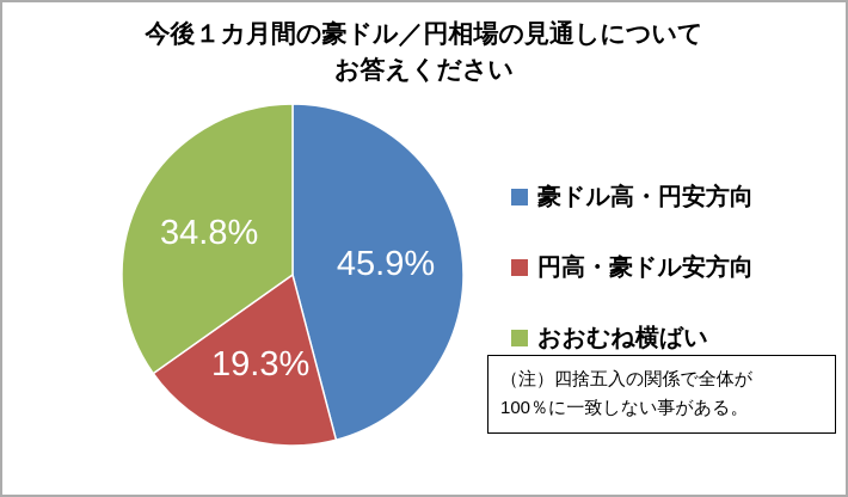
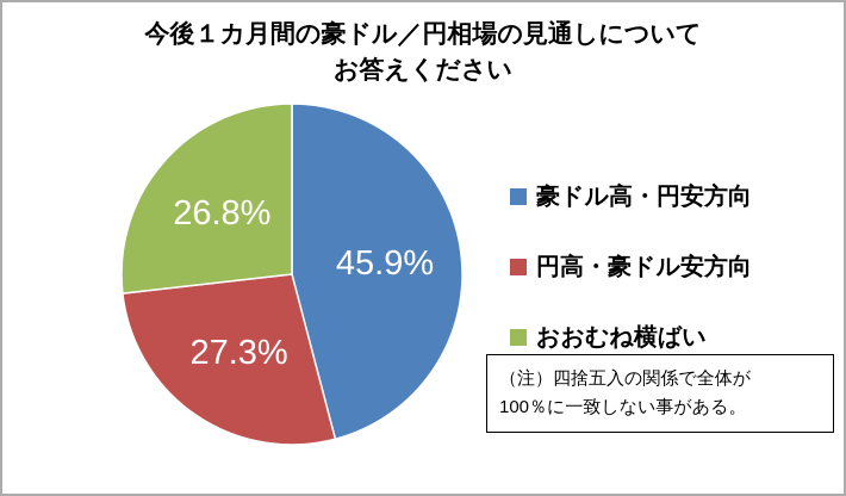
円高・豪ドル安方向: 19.3% -> 27.3%
おおむね横ばい: 34.8% -> 26.8%
